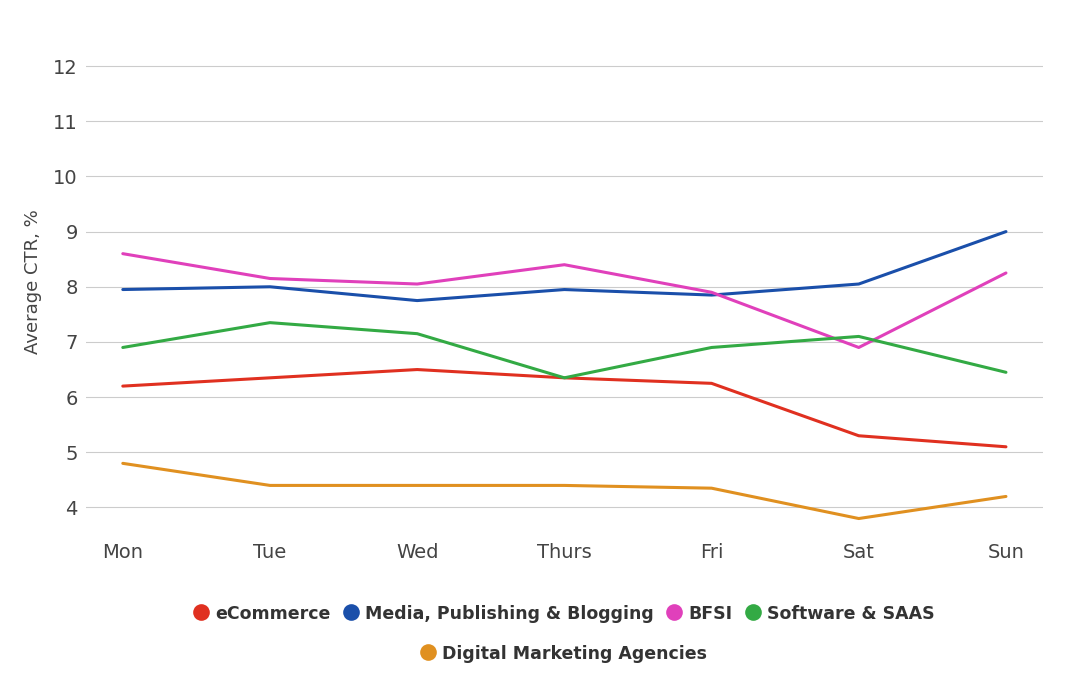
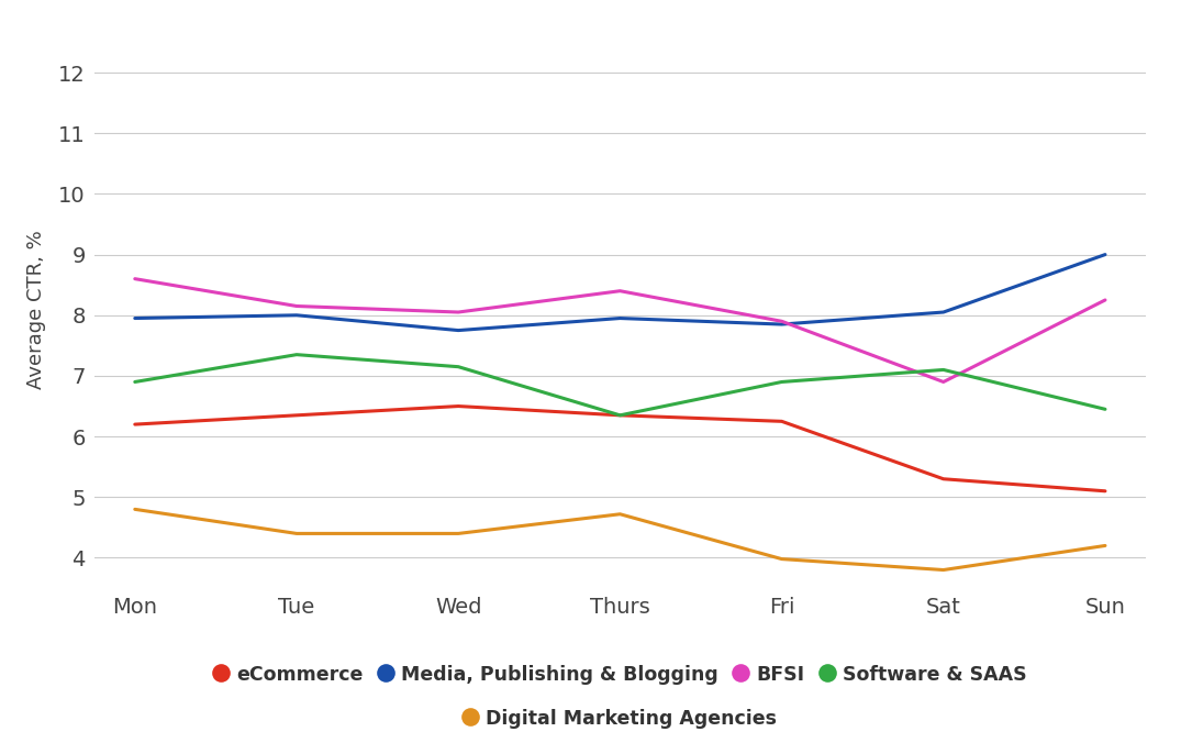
Digital Marketing Agencies/Thurs: 4.40 -> 4.72
Digital Marketing Agencies/Fri: 4.35 -> 3.98
